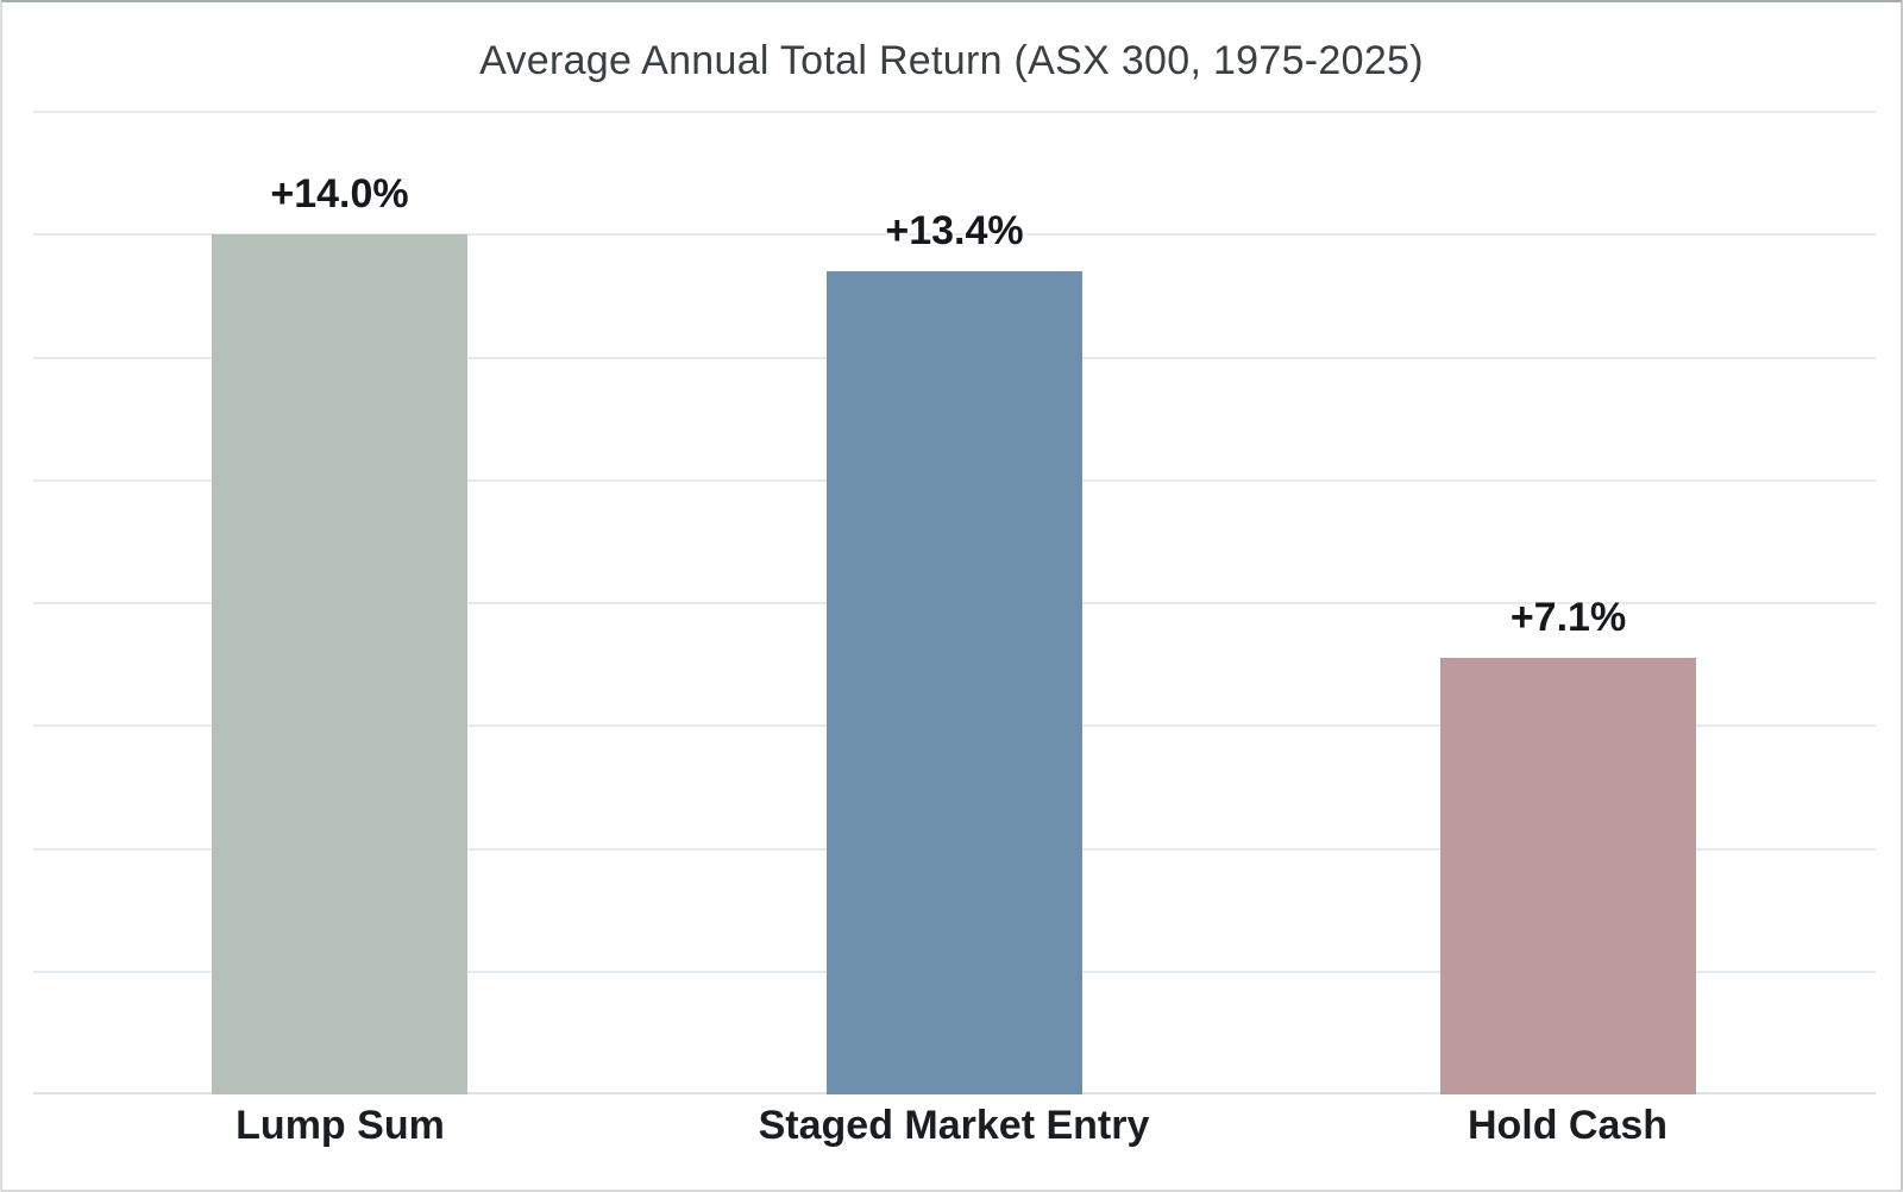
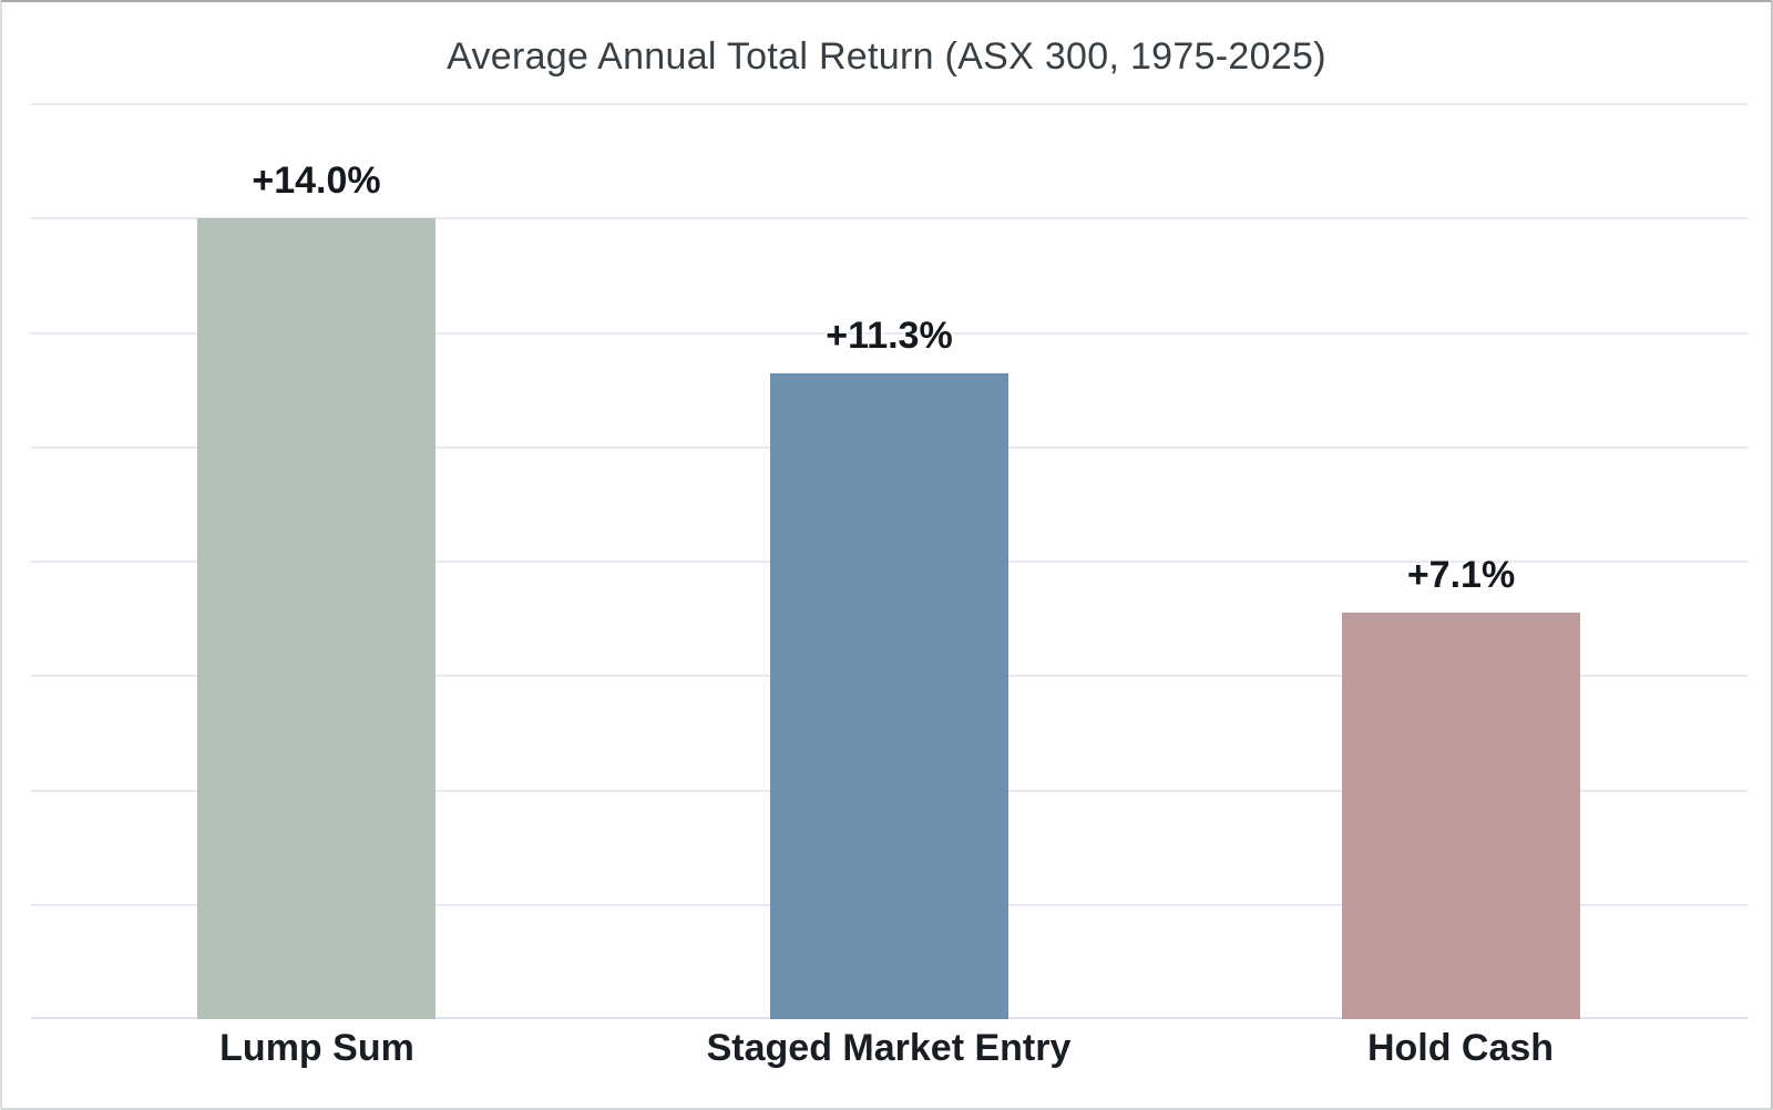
Staged Market Entry: +13.4% -> +11.3%
